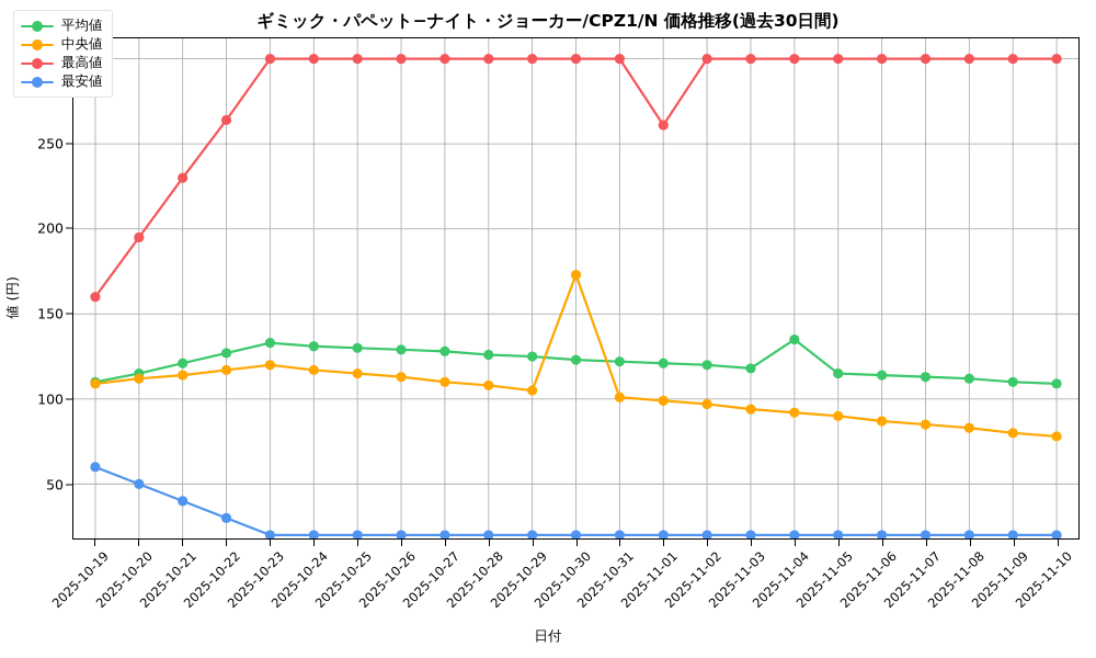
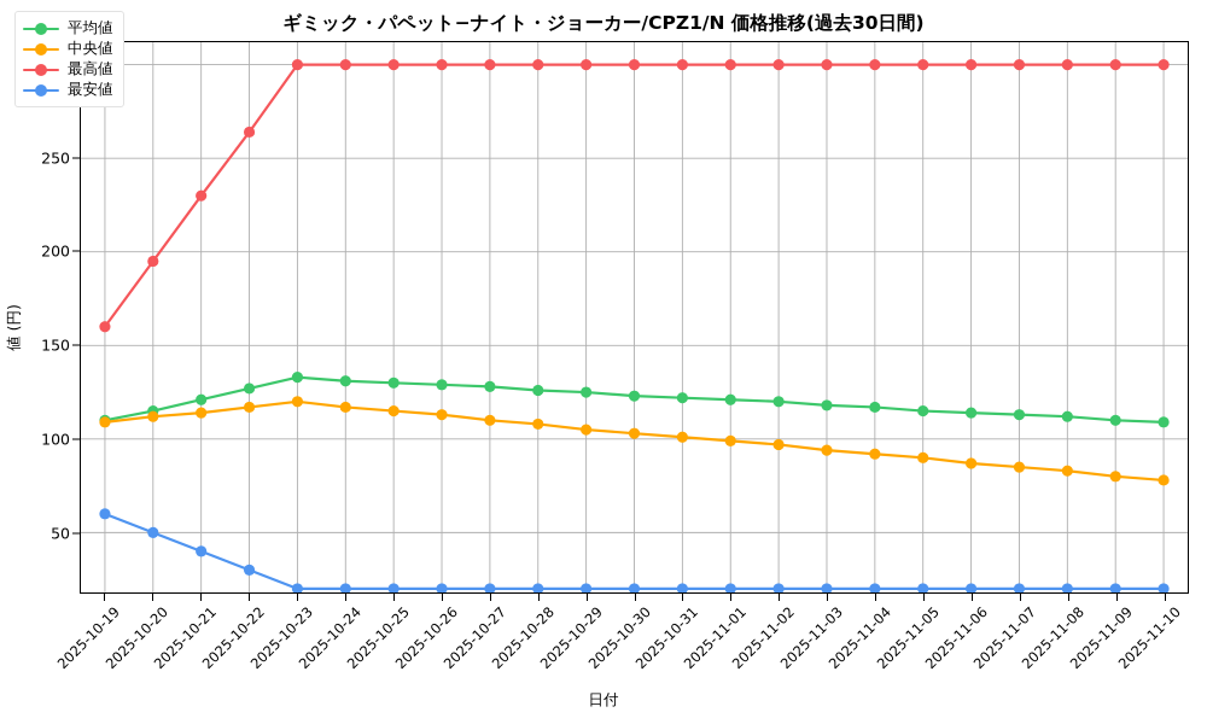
中央値/2025-10-30: 173 -> 103
最高値/2025-11-01: 261 -> 300
平均値/2025-11-04: 135 -> 117
